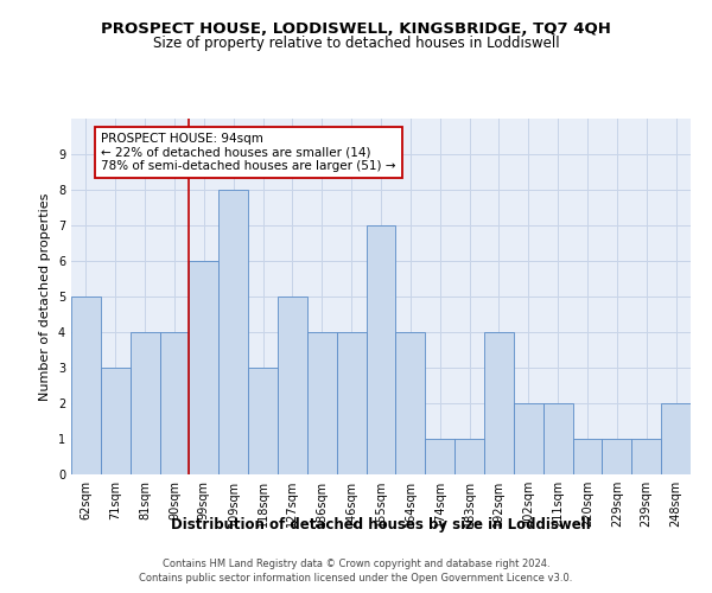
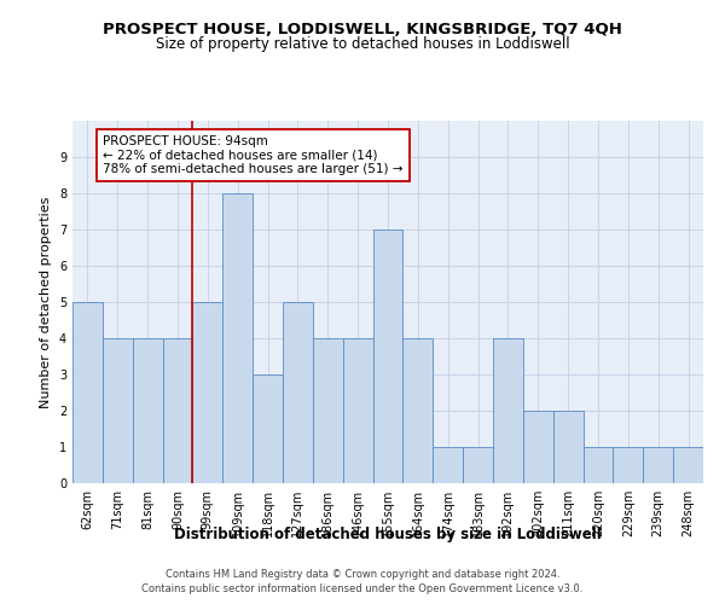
71sqm: 3 -> 4
99sqm: 6 -> 5
248sqm: 2 -> 1
